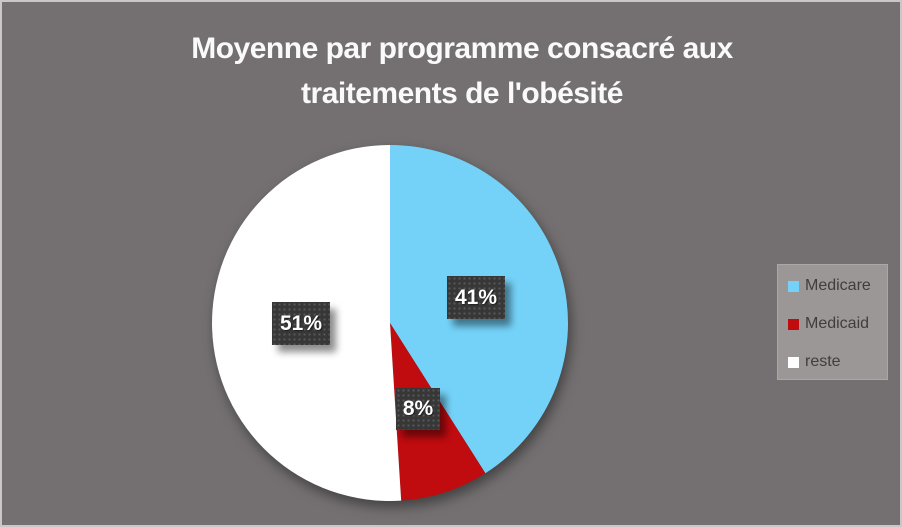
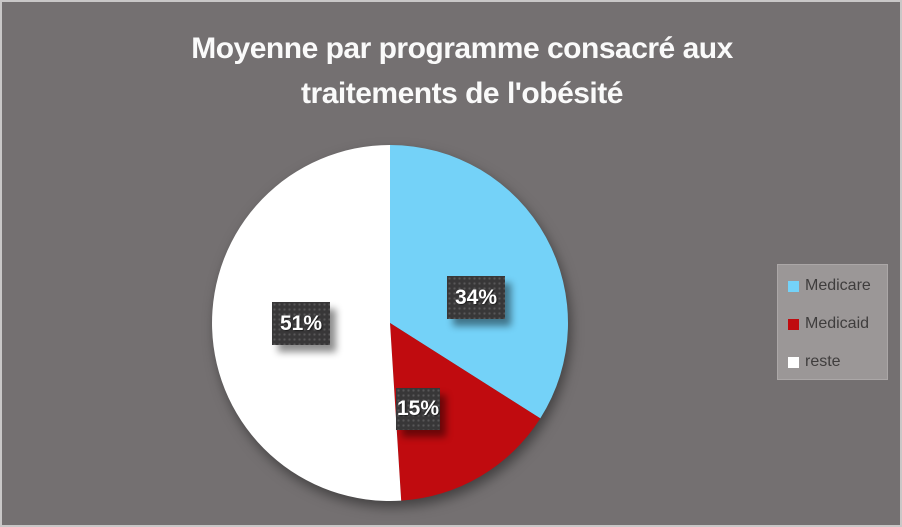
Medicare: 41% -> 34%
Medicaid: 8% -> 15%
